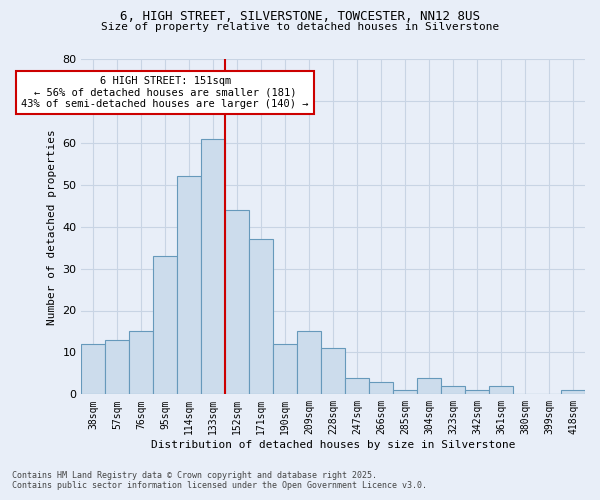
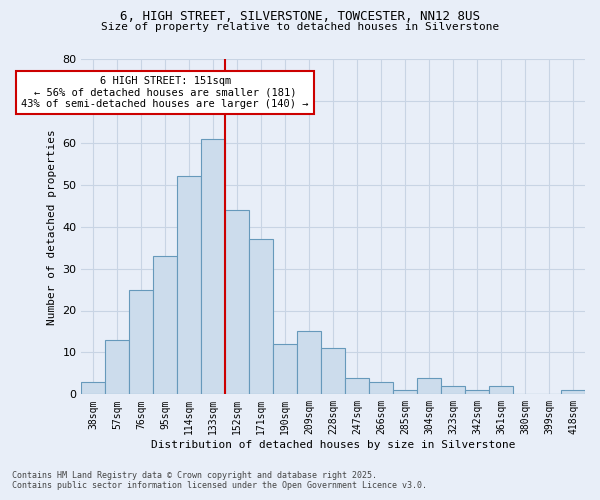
38sqm: 12 -> 3
76sqm: 15 -> 25
